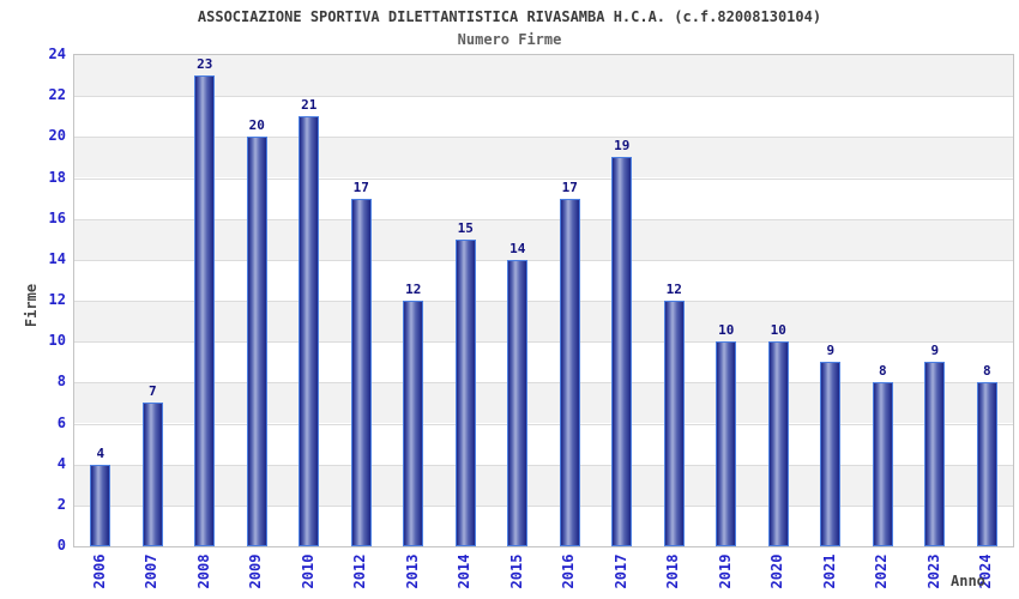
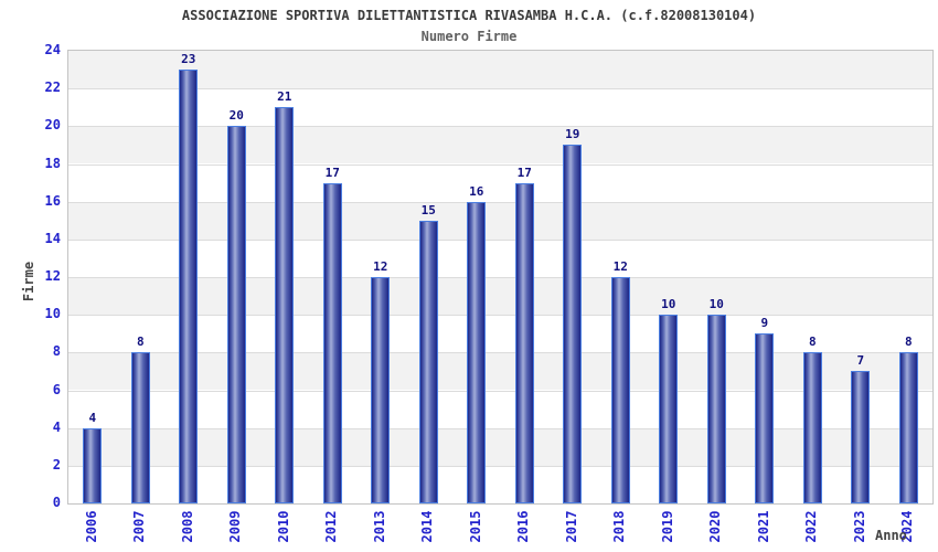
2007: 7 -> 8
2015: 14 -> 16
2023: 9 -> 7
